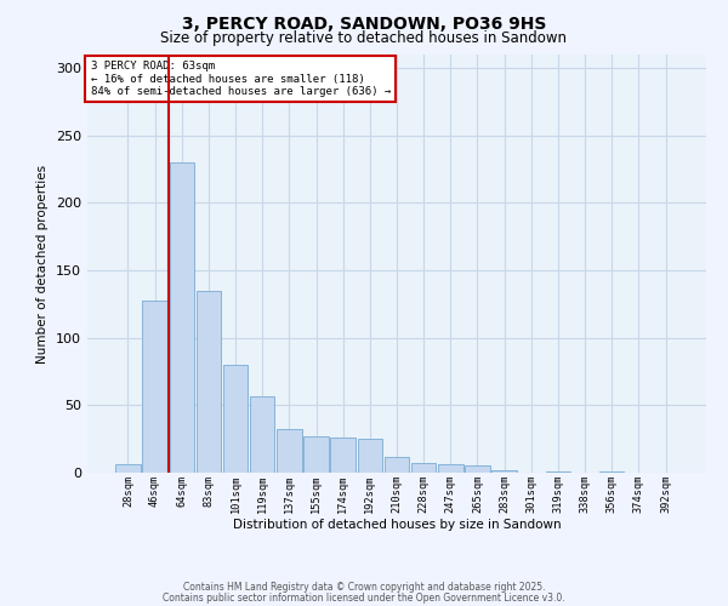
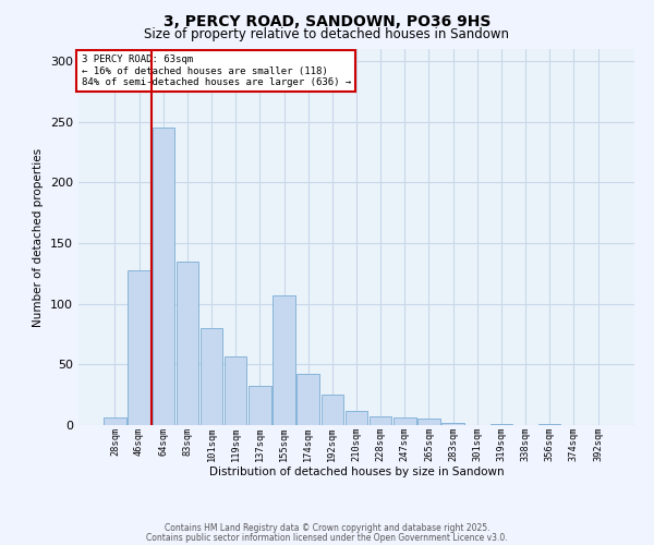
64sqm: 230 -> 245
155sqm: 27 -> 107
174sqm: 26 -> 42
